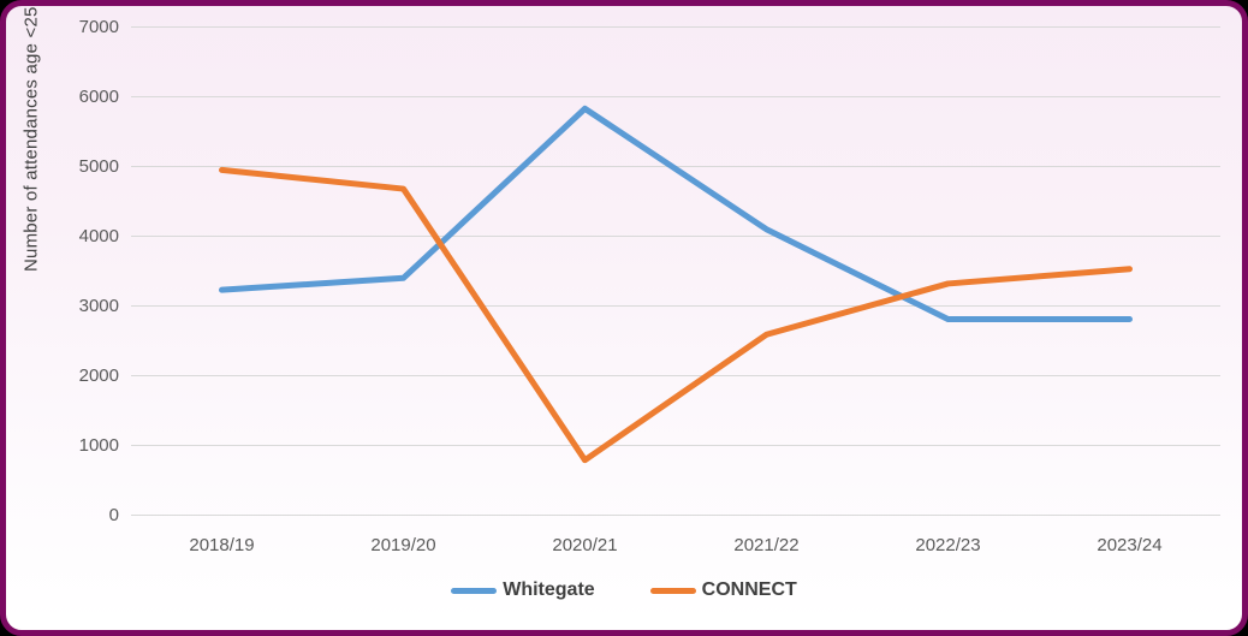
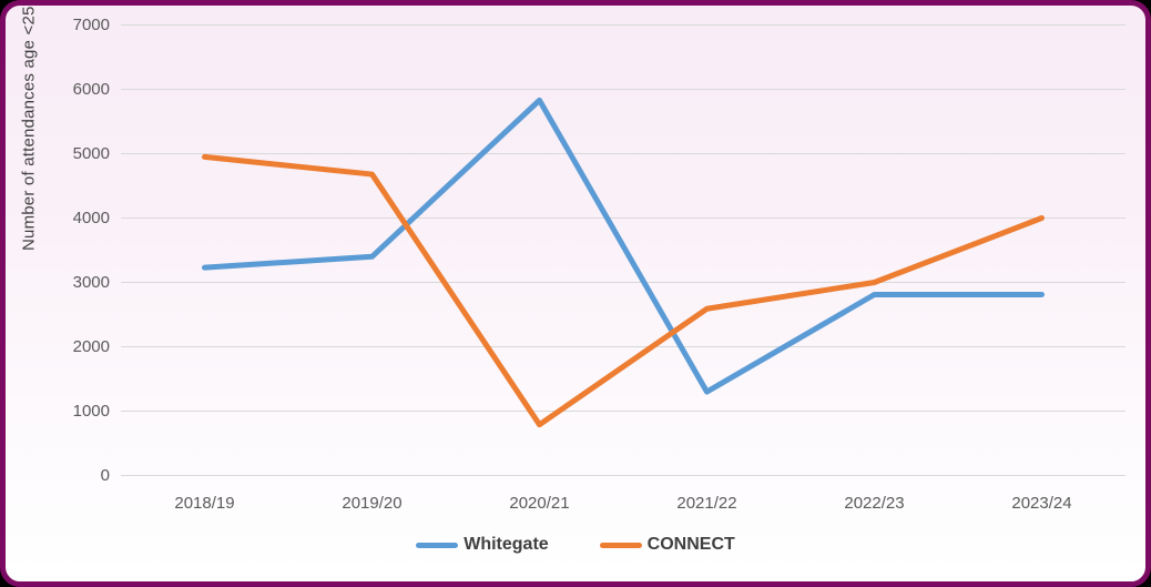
Whitegate/2021/22: 4100 -> 1300
CONNECT/2022/23: 3300 -> 3000
CONNECT/2023/24: 3500 -> 4000
